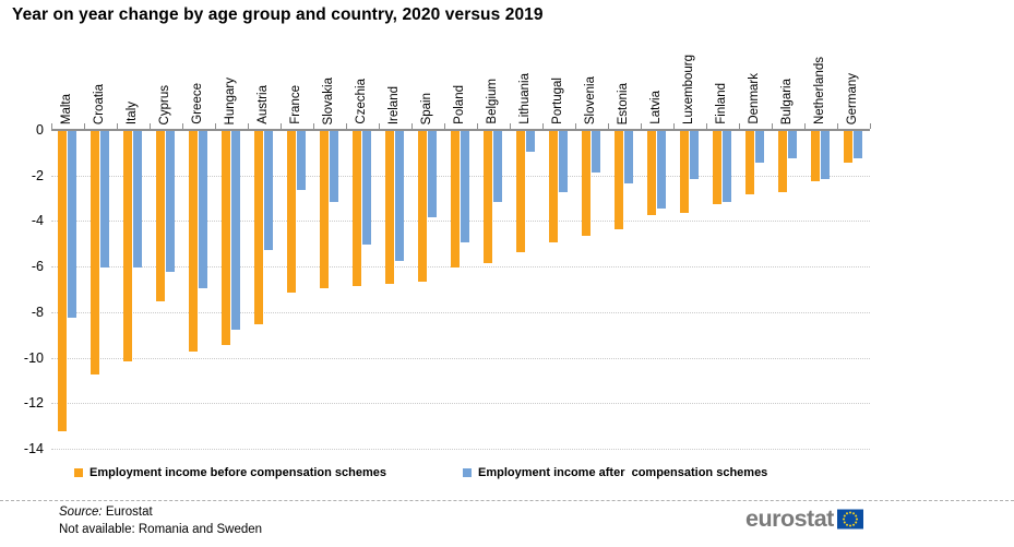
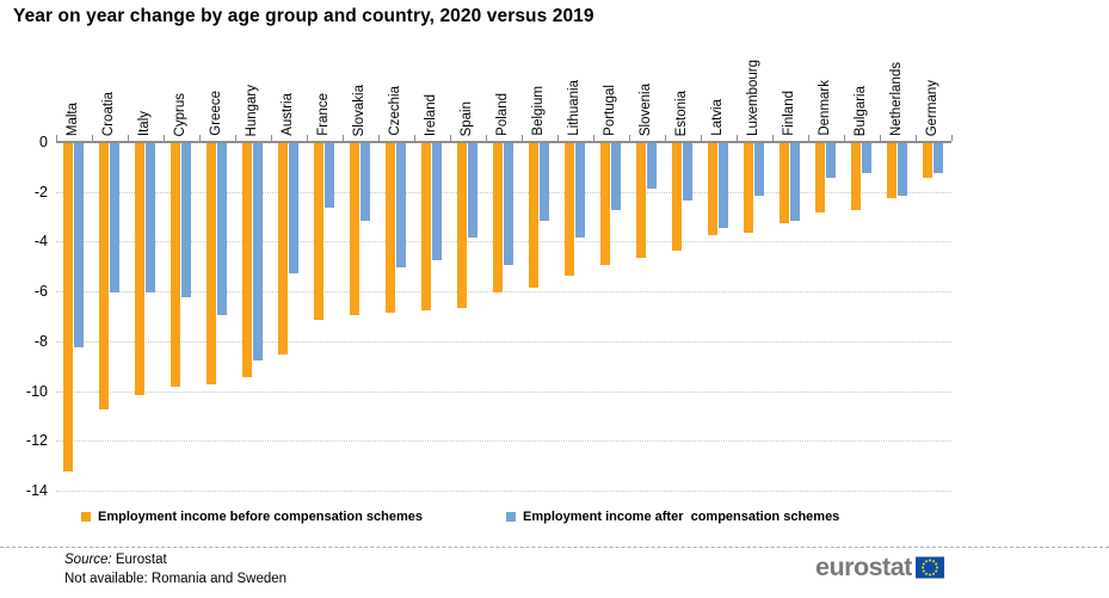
Employment income before compensation schemes/Cyprus: -7.5 -> -9.8
Employment income after compensation schemes/Ireland: -5.7 -> -4.7
Employment income after compensation schemes/Lithuania: -0.9 -> -3.8
